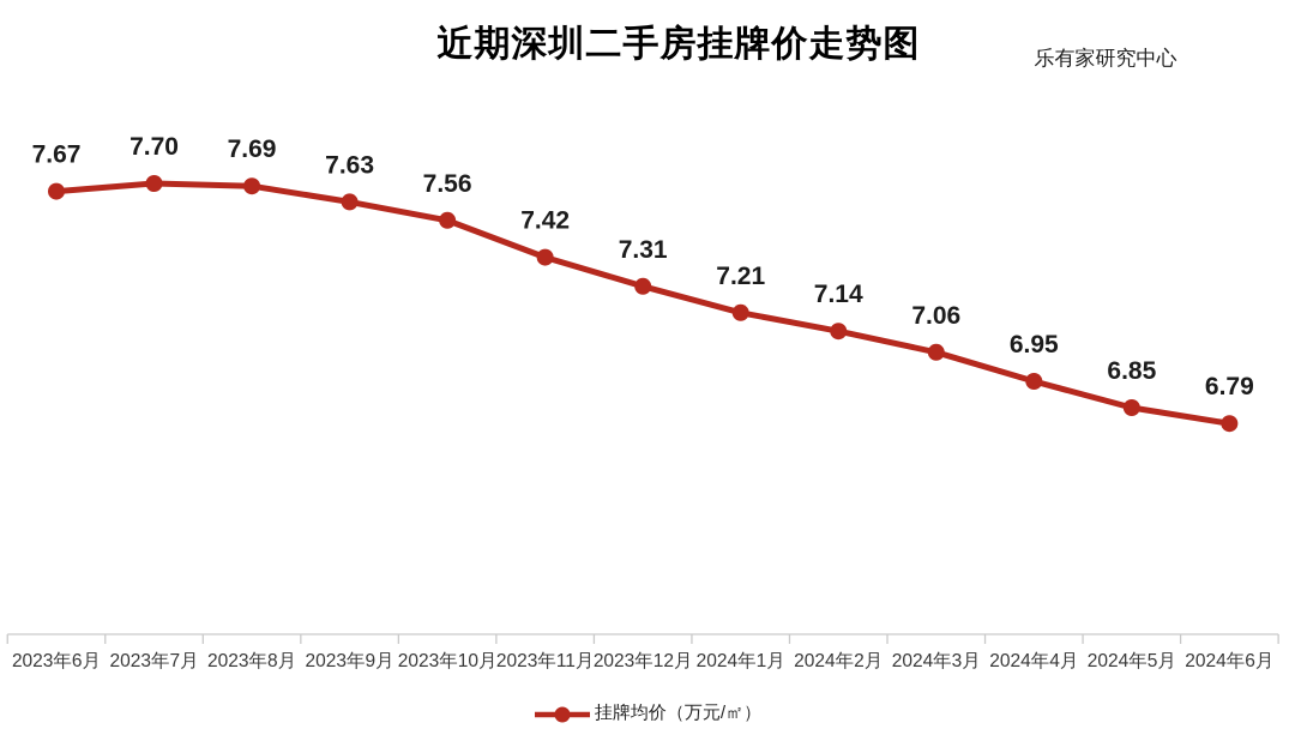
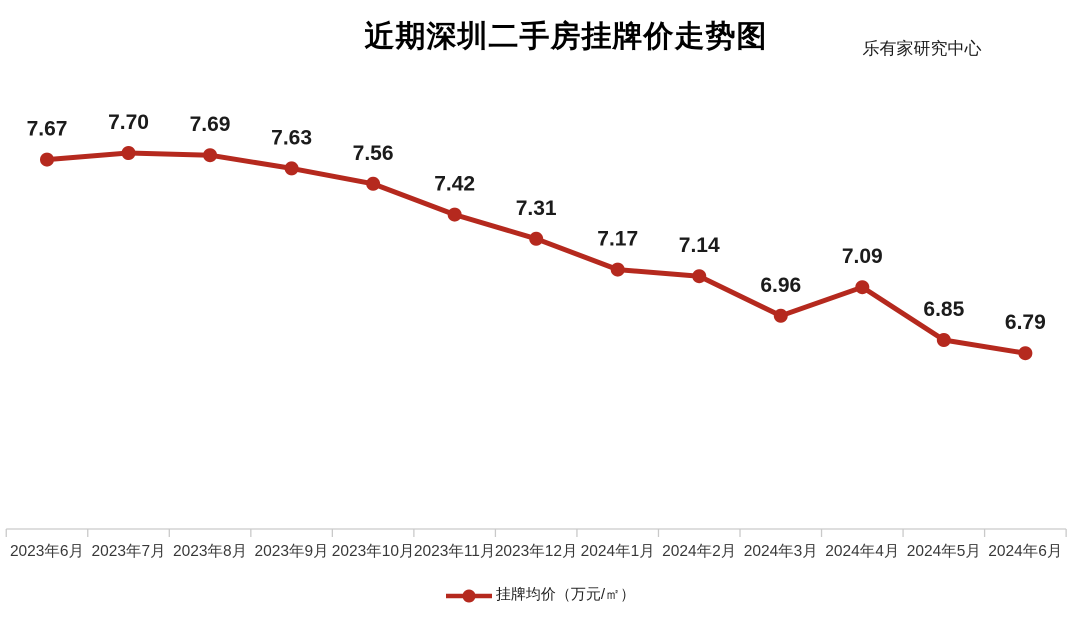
2024年1月: 7.21 -> 7.17
2024年3月: 7.06 -> 6.96
2024年4月: 6.95 -> 7.09
